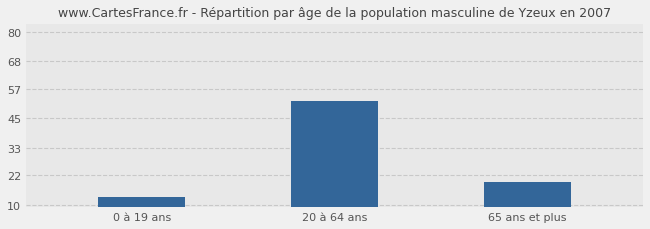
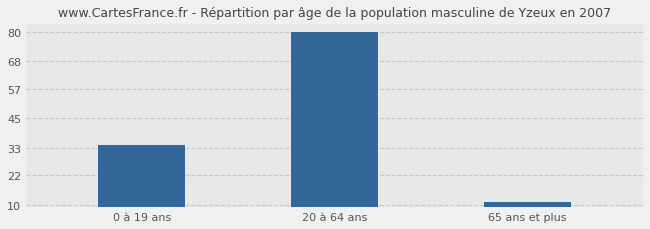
0 à 19 ans: 13 -> 34
20 à 64 ans: 52 -> 80
65 ans et plus: 19 -> 11
